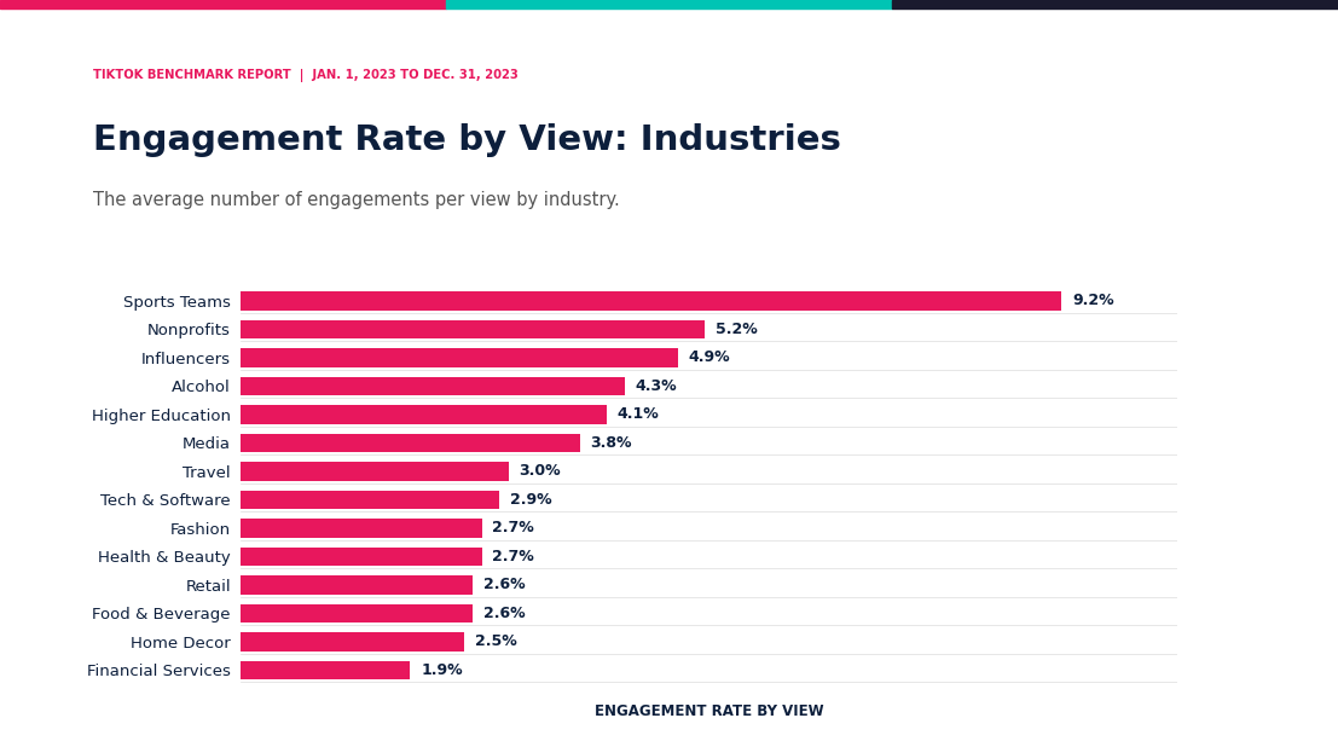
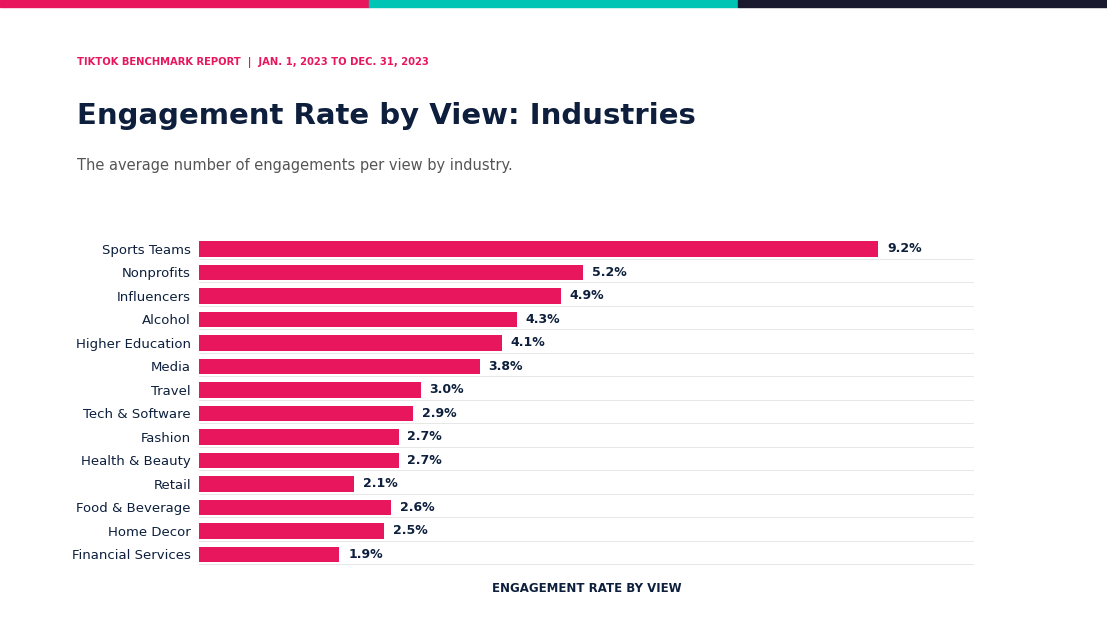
Retail: 2.6% -> 2.1%
